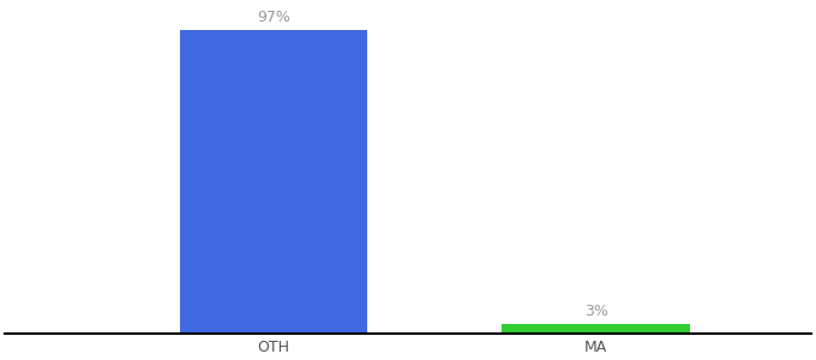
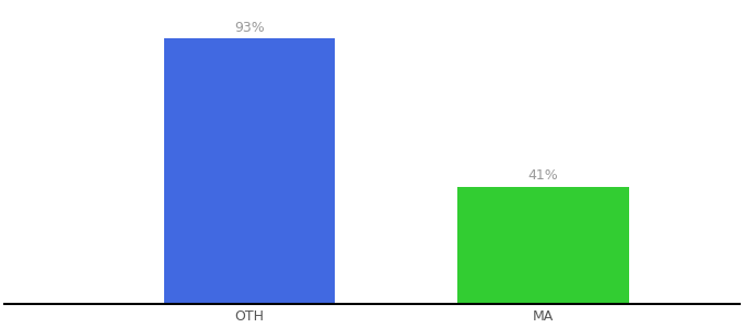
OTH: 97% -> 93%
MA: 3% -> 41%
